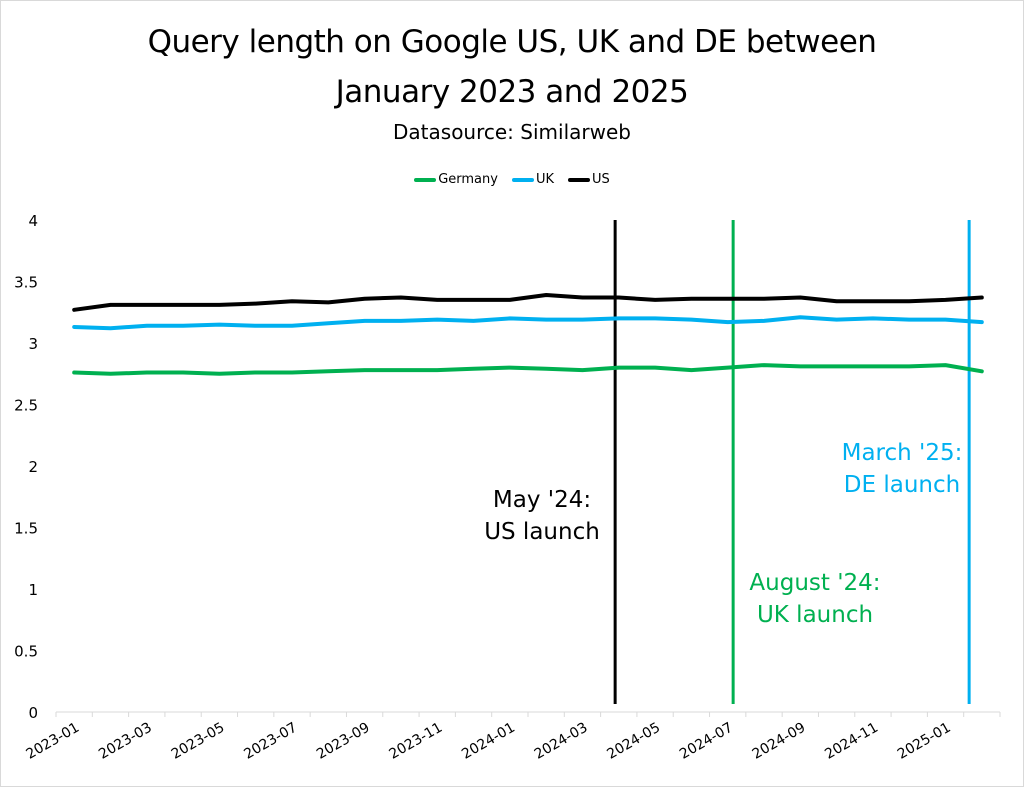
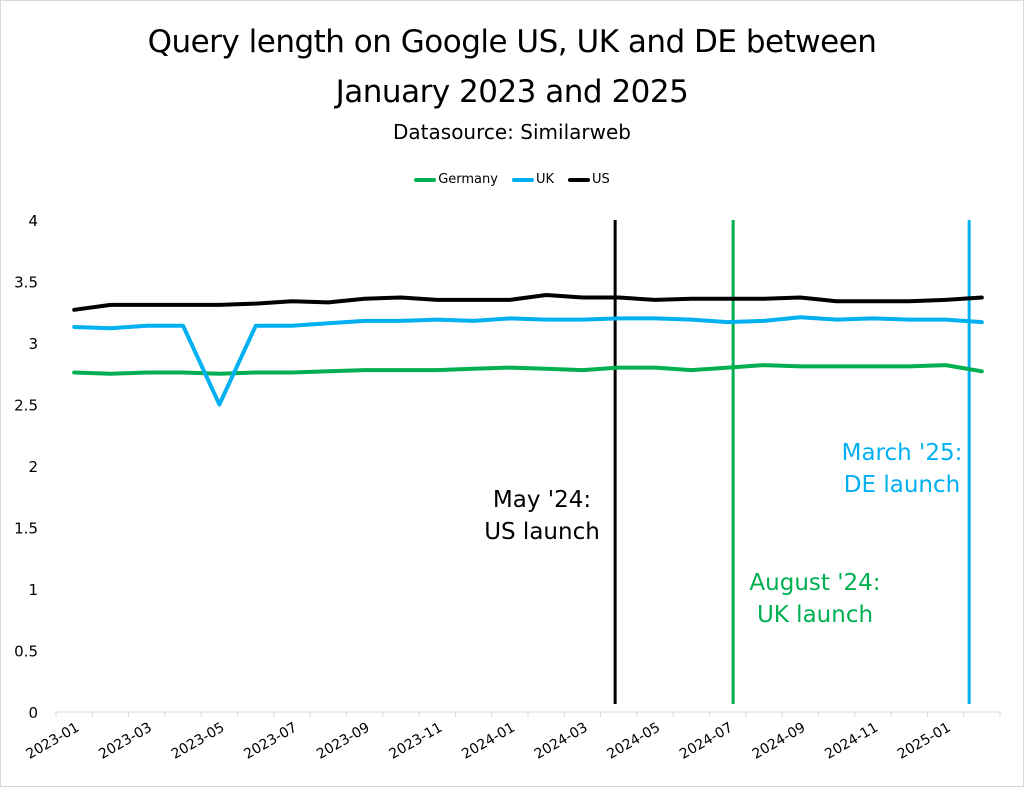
UK/2023-05: 3.15 -> 2.50
